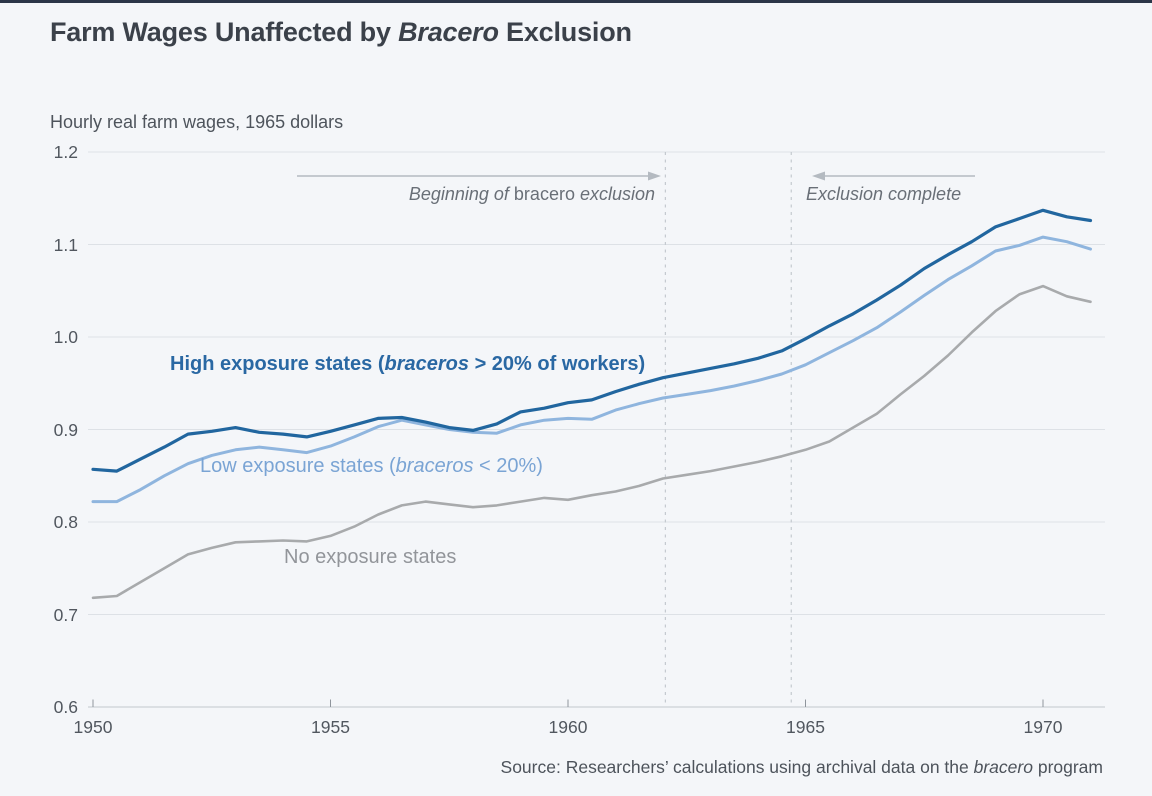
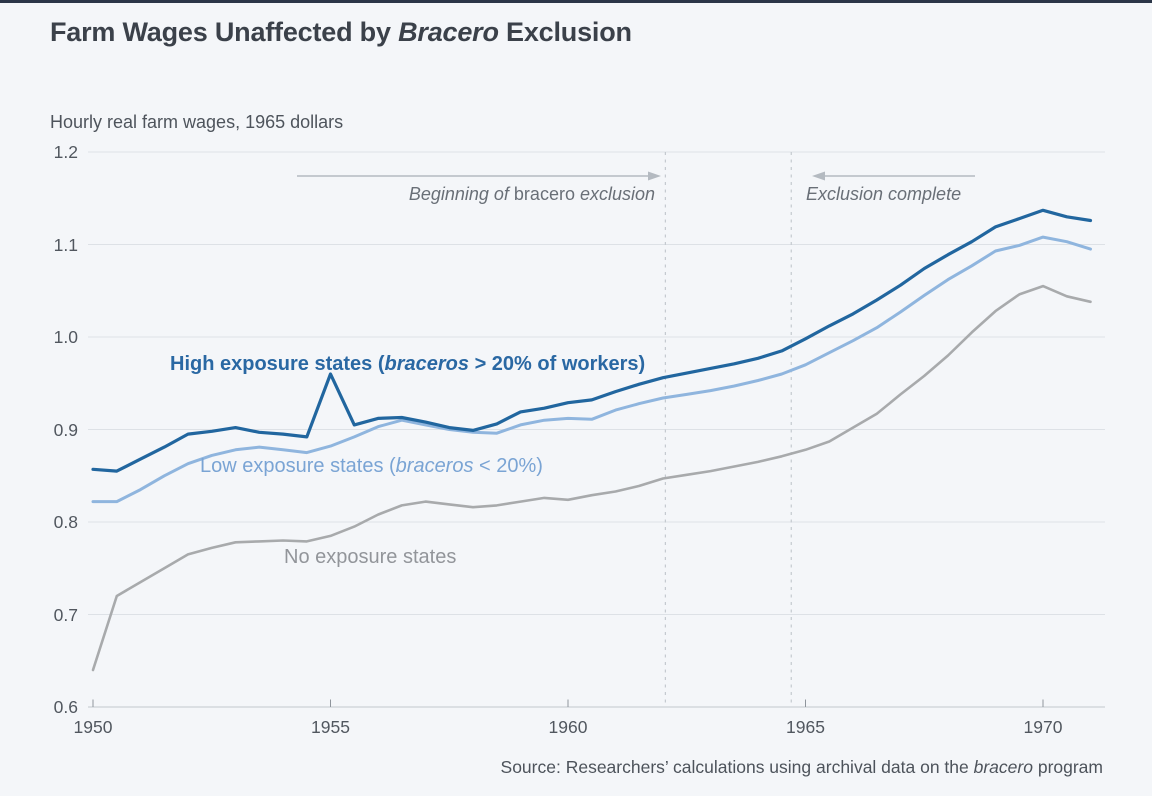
No exposure states/1950: 0.72 -> 0.64
High exposure states (braceros > 20% of workers)/1955: 0.90 -> 0.96
